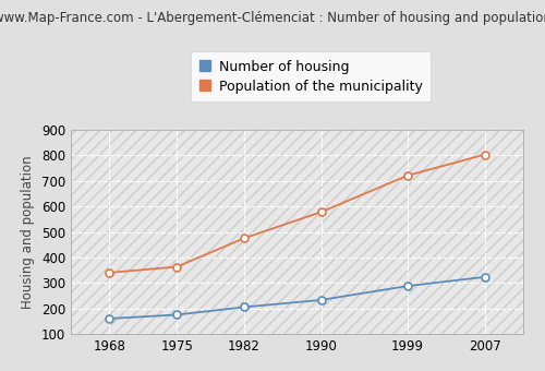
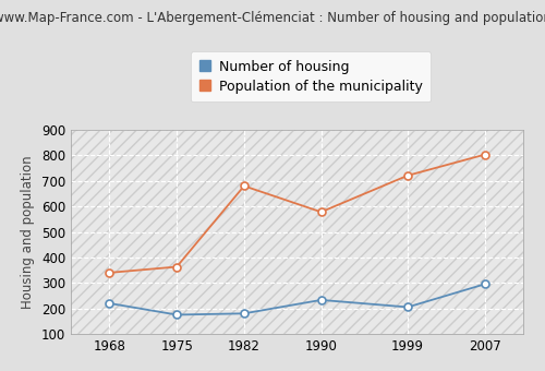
Number of housing/1968: 160 -> 220
Number of housing/1982: 205 -> 180
Population of the municipality/1982: 475 -> 680
Number of housing/1999: 288 -> 205
Number of housing/2007: 323 -> 295
